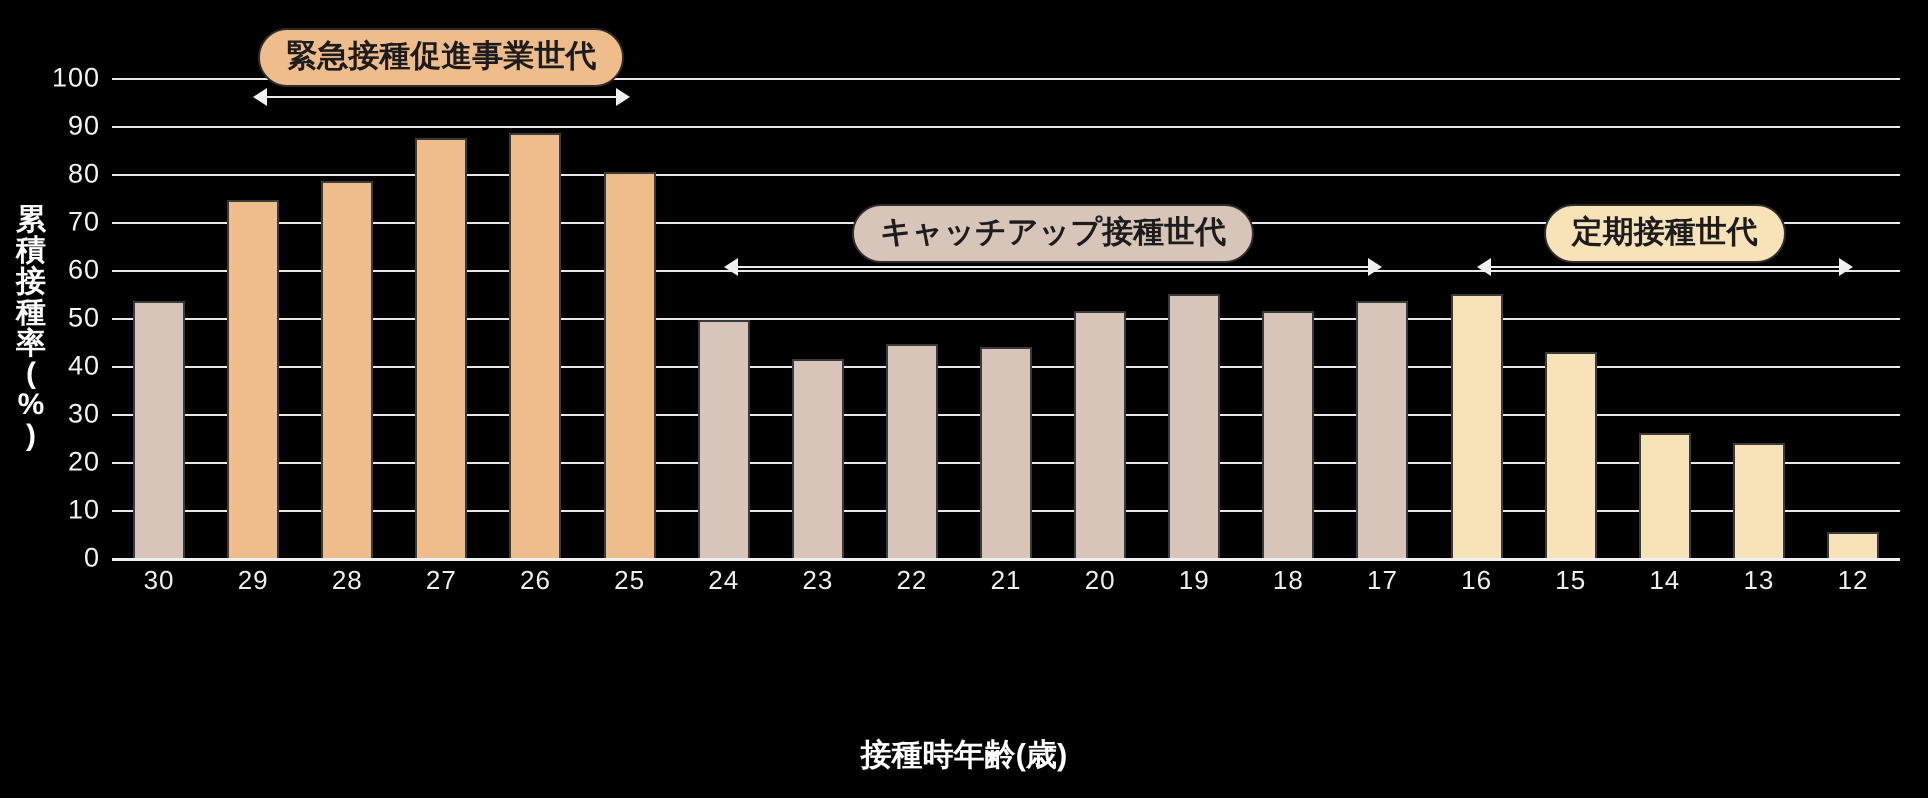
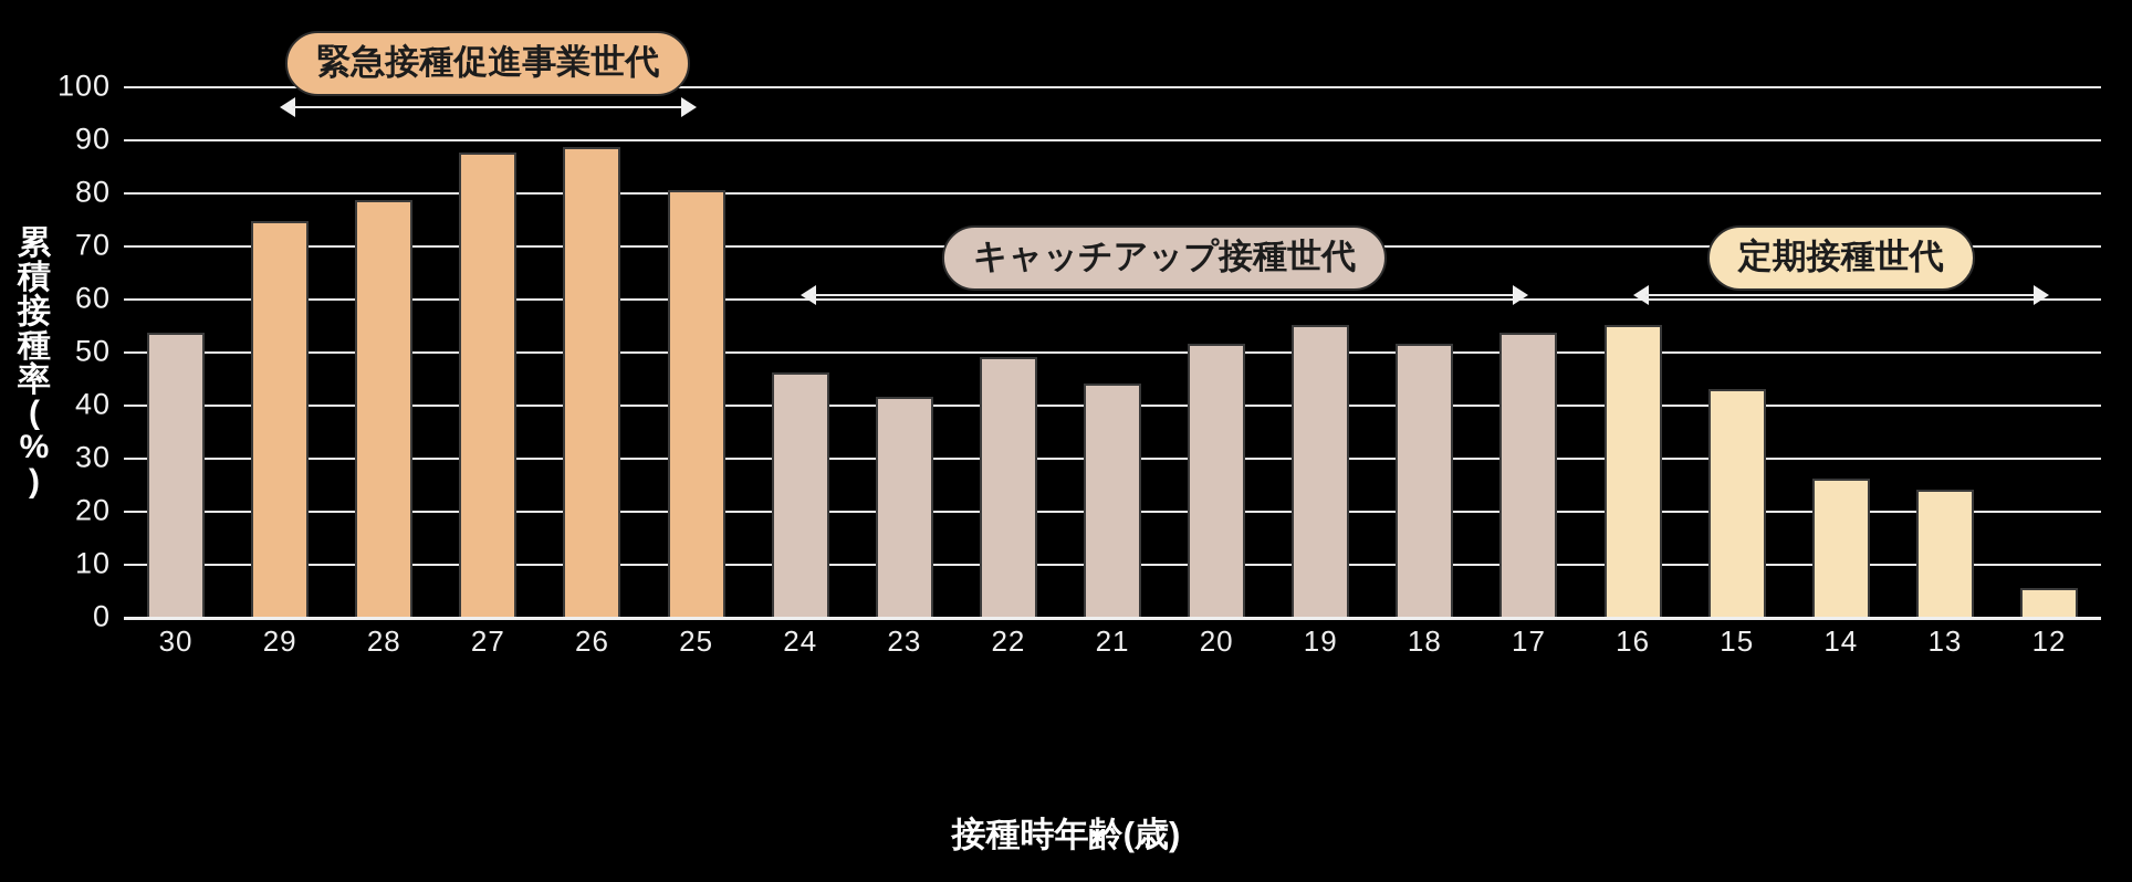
24: 50 -> 46
22: 44 -> 49
